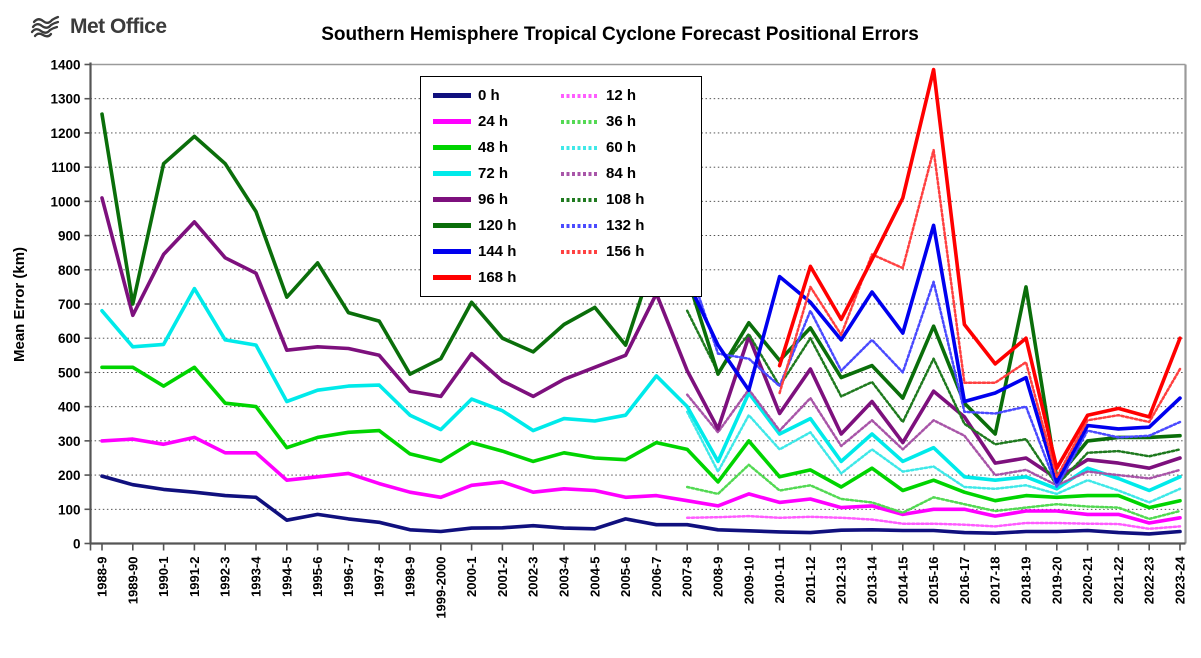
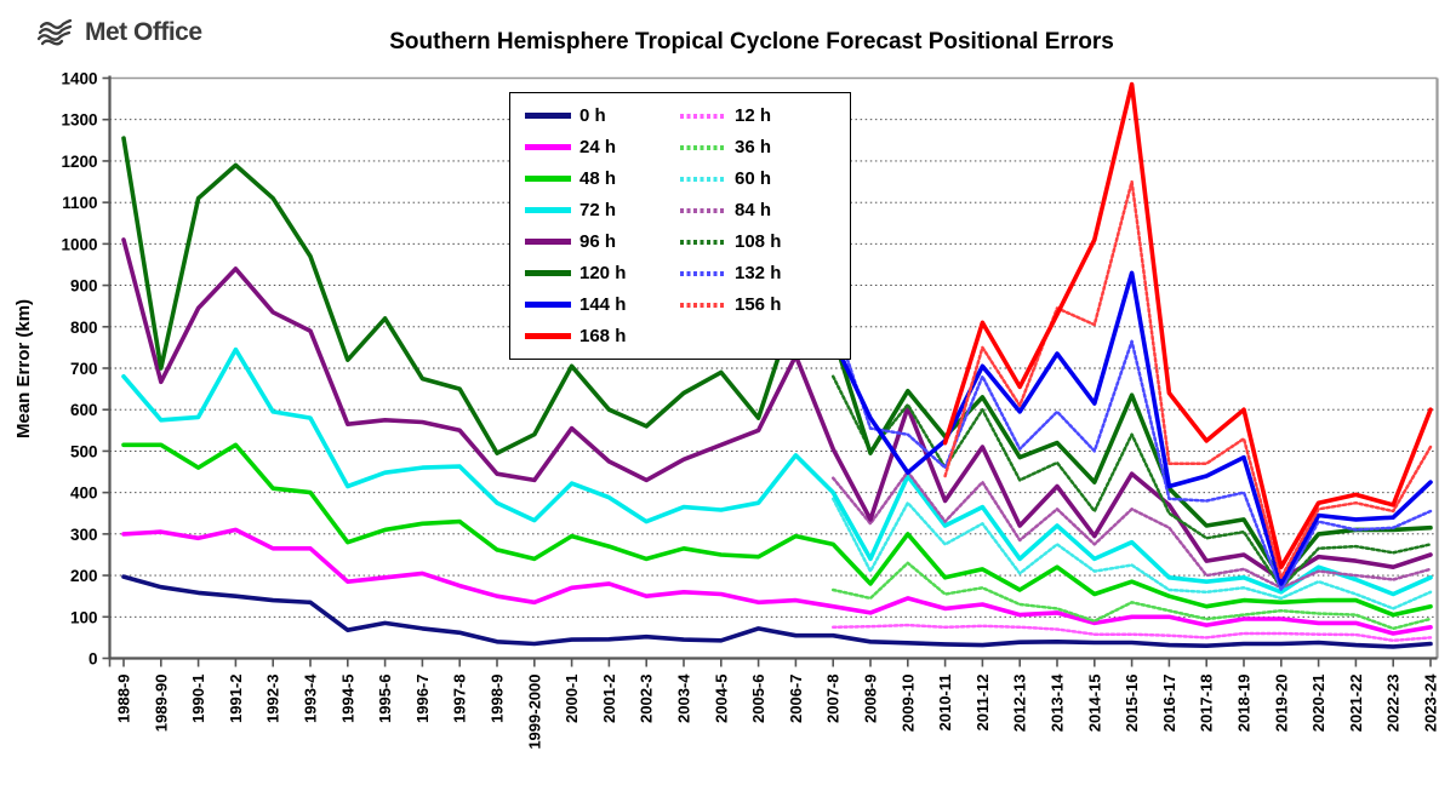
144 h/2010-11: 780 -> 520
120 h/2018-19: 750 -> 340
